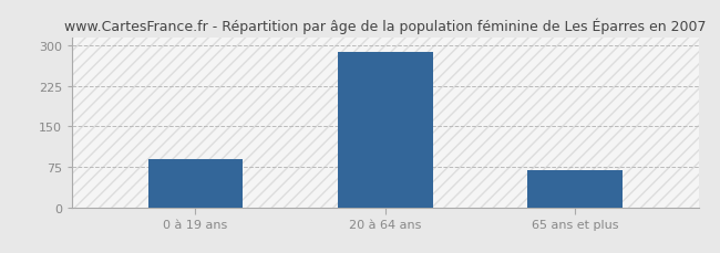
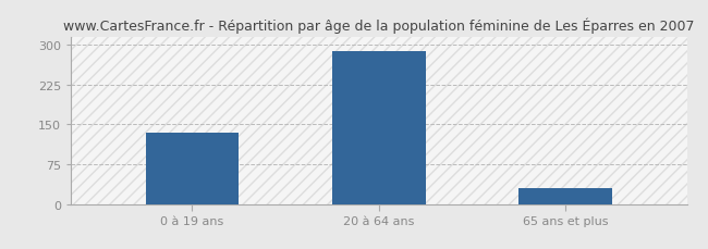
0 à 19 ans: 90 -> 135
65 ans et plus: 68 -> 30
